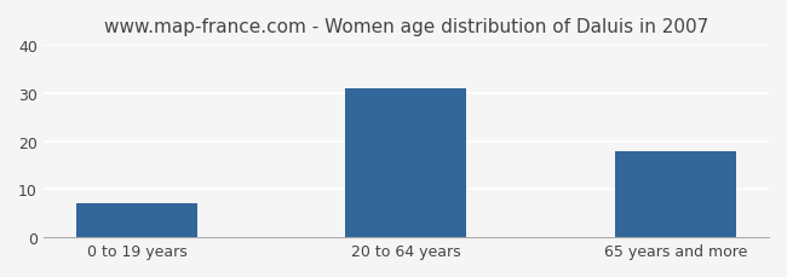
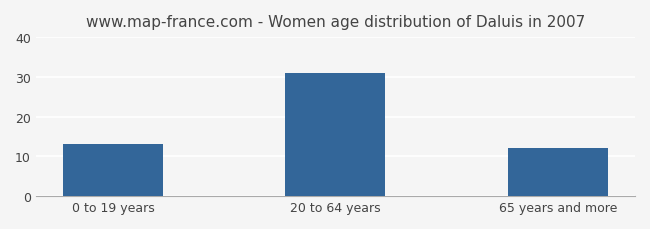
0 to 19 years: 7 -> 13
65 years and more: 18 -> 12
